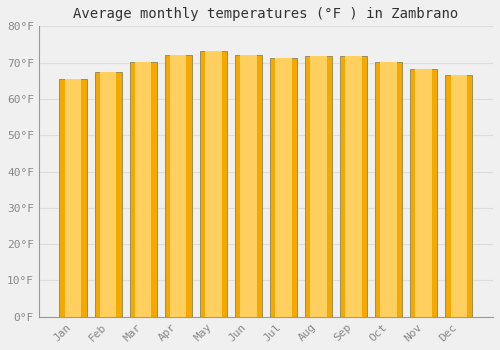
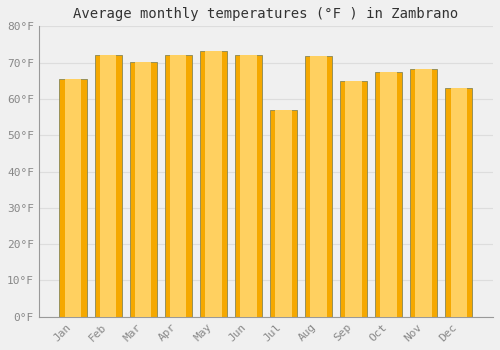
Feb: 67.5°F -> 72.0°F
Jul: 71.2°F -> 57.0°F
Sep: 71.8°F -> 65.0°F
Oct: 70.2°F -> 67.5°F
Dec: 66.5°F -> 63.0°F
